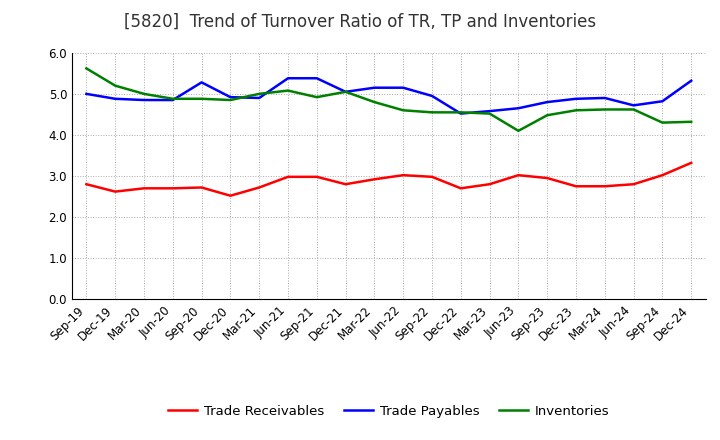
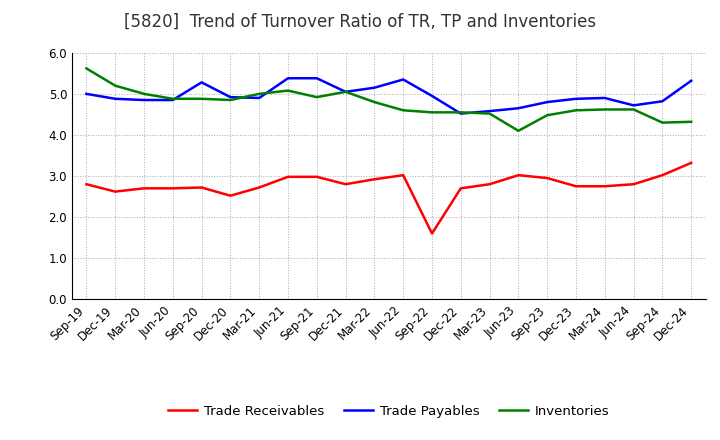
Trade Payables/Jun-22: 5.15 -> 5.35
Trade Receivables/Sep-22: 2.98 -> 1.60
